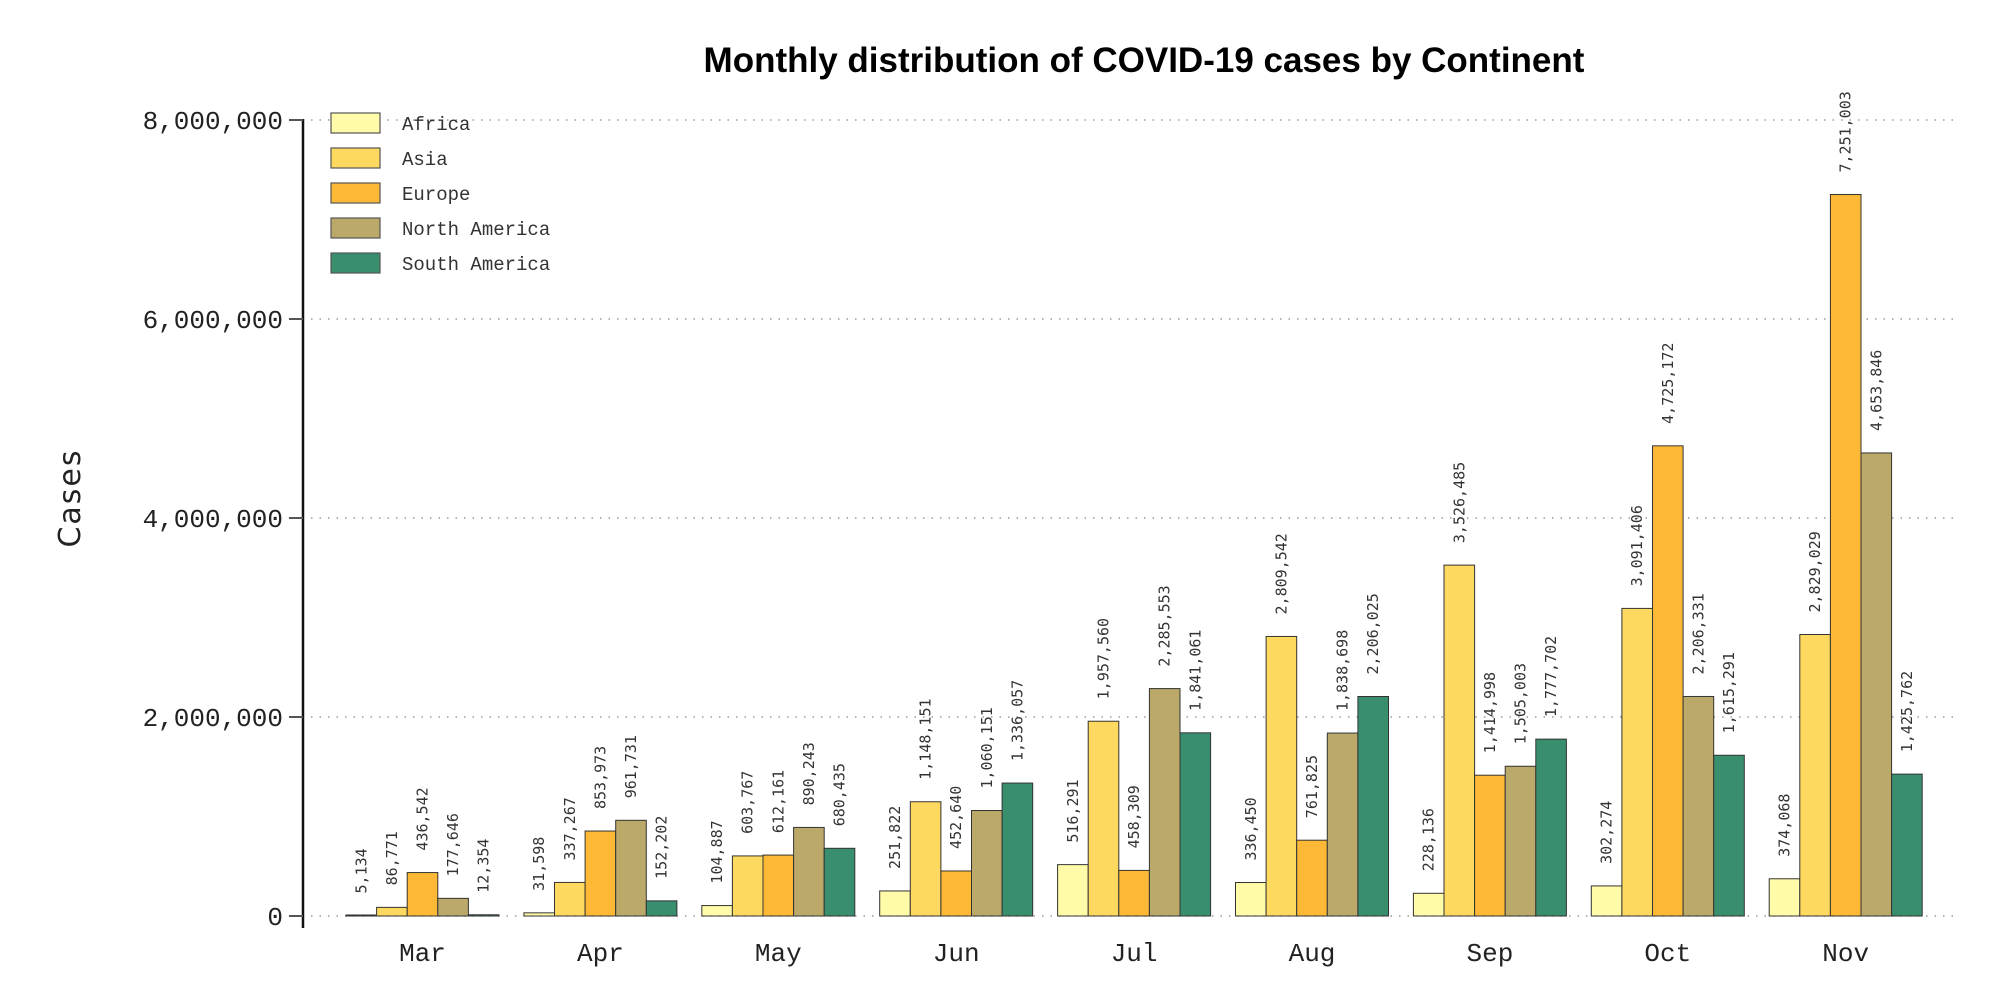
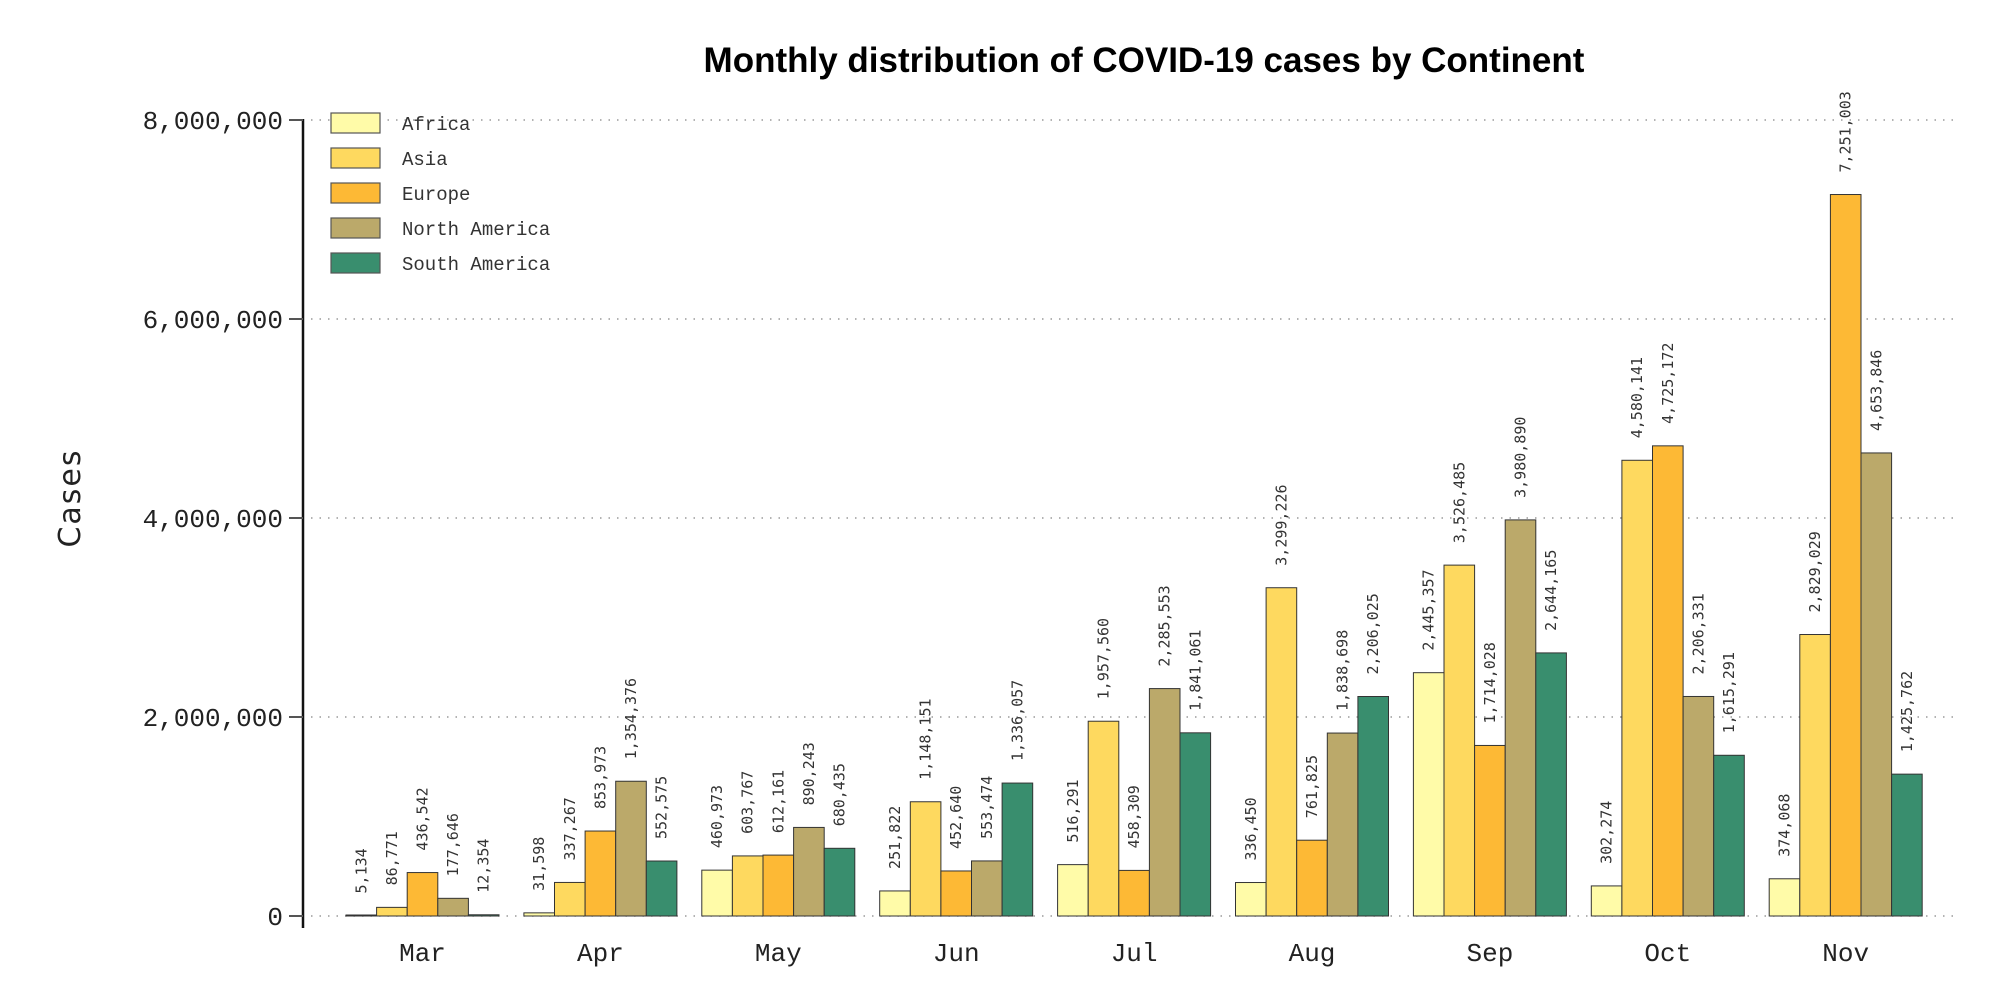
North America/Apr: 961,731 -> 1,354,376
South America/Apr: 152,202 -> 552,575
Africa/May: 104,887 -> 460,973
North America/Jun: 1,060,151 -> 553,474
Asia/Aug: 2,809,542 -> 3,299,226
Africa/Sep: 228,136 -> 2,445,357
Europe/Sep: 1,414,998 -> 1,714,028
North America/Sep: 1,505,003 -> 3,980,890
South America/Sep: 1,777,702 -> 2,644,165
Asia/Oct: 3,091,406 -> 4,580,141
